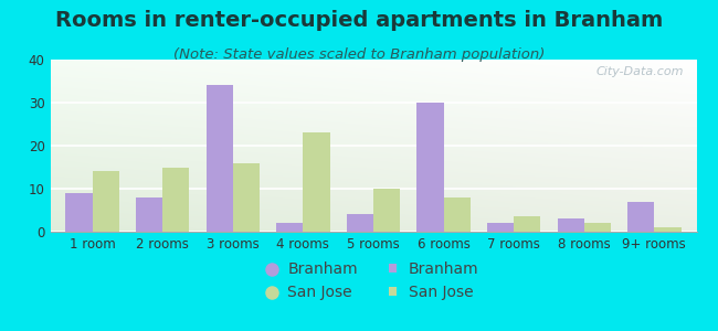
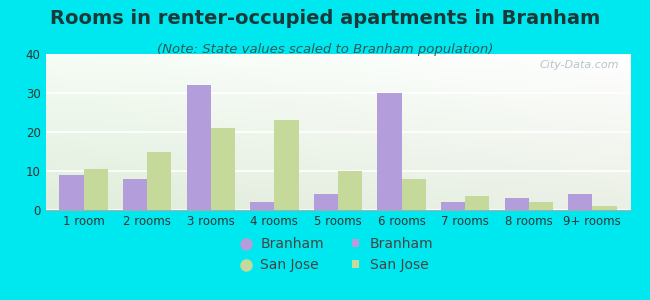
San Jose/1 room: 14.0 -> 10.5
Branham/3 rooms: 34 -> 32
San Jose/3 rooms: 16.0 -> 21.0
Branham/9+ rooms: 7 -> 4
